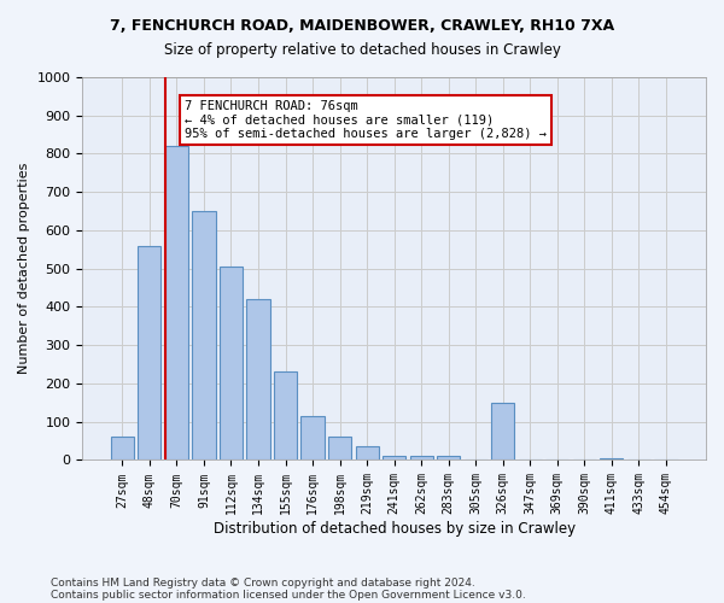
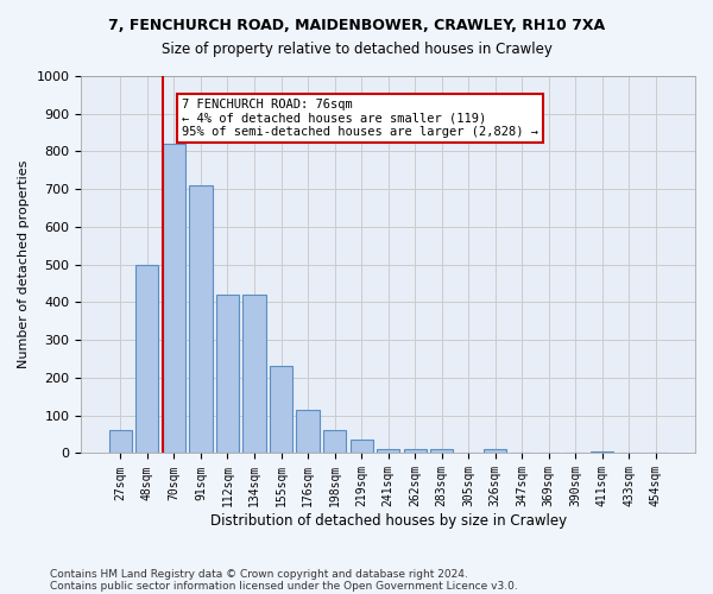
48sqm: 560 -> 500
91sqm: 650 -> 710
112sqm: 505 -> 420
326sqm: 150 -> 10
